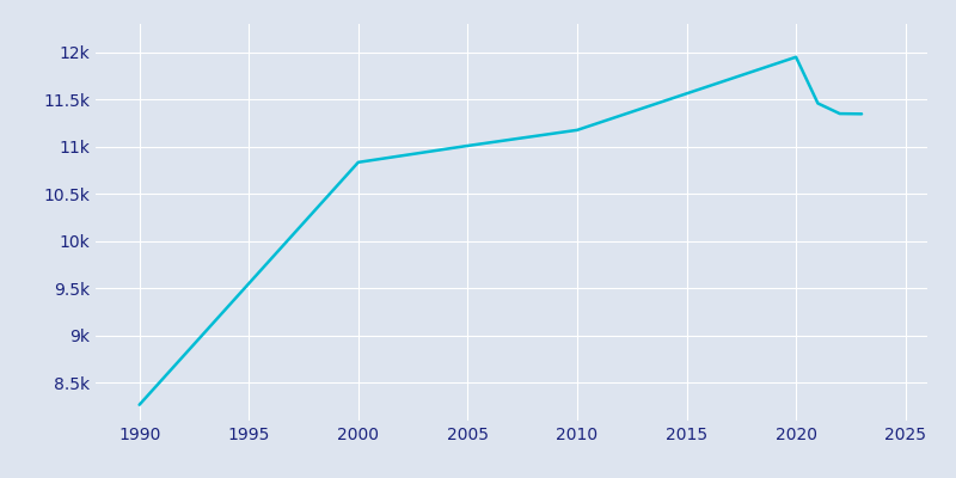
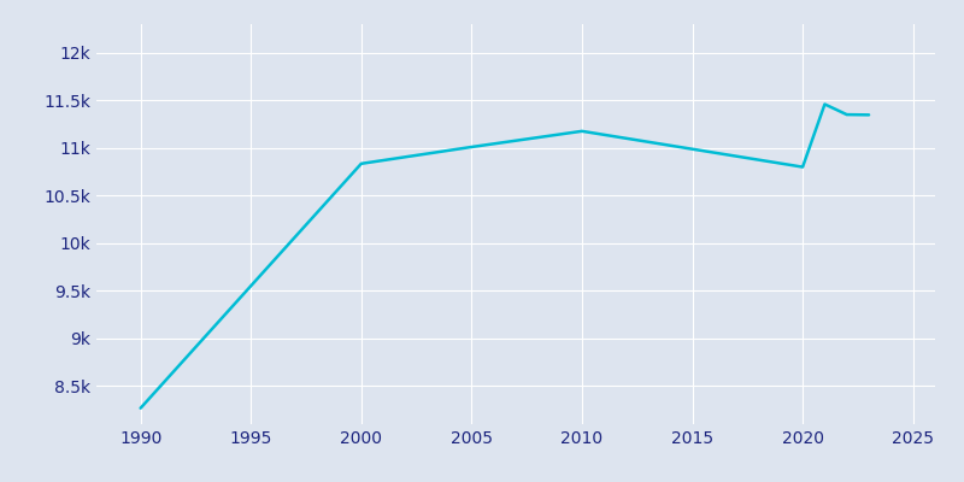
2020: 11.95k -> 10.80k
